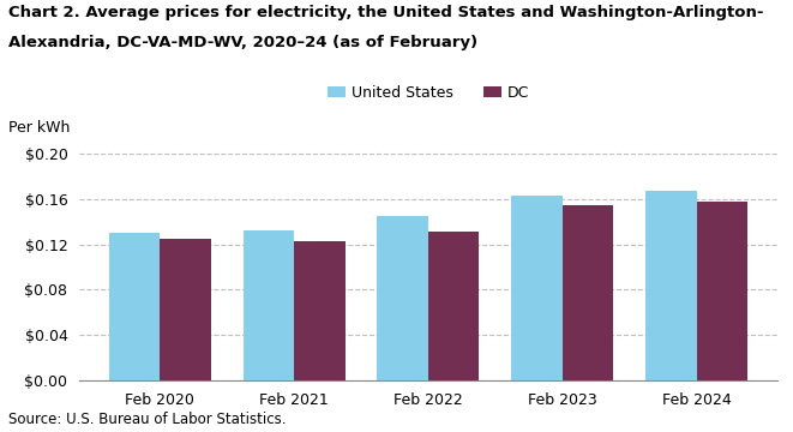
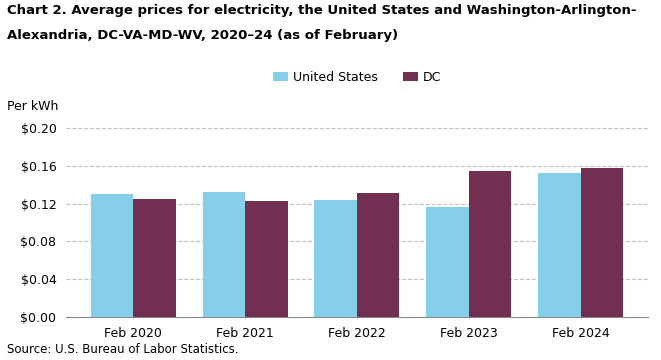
United States/Feb 2022: $0.145 -> $0.124
United States/Feb 2023: $0.163 -> $0.116
United States/Feb 2024: $0.167 -> $0.152
